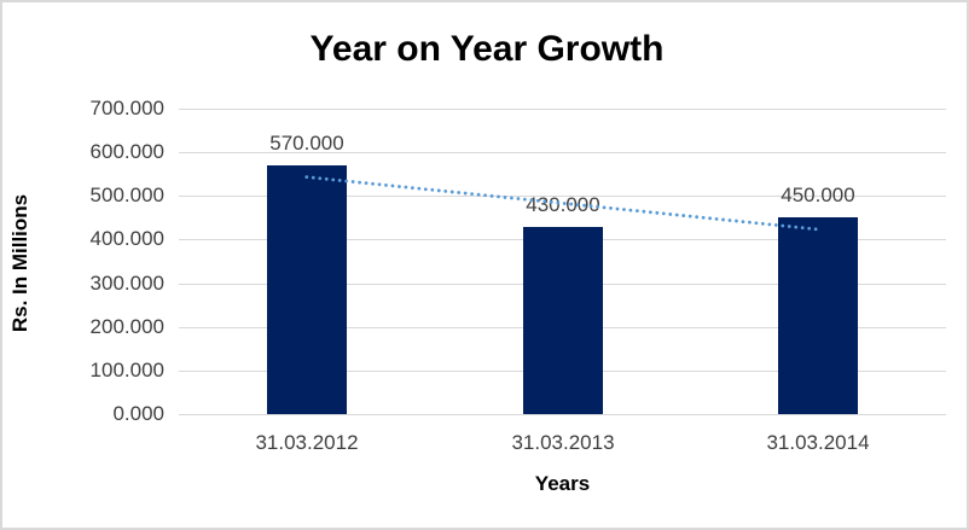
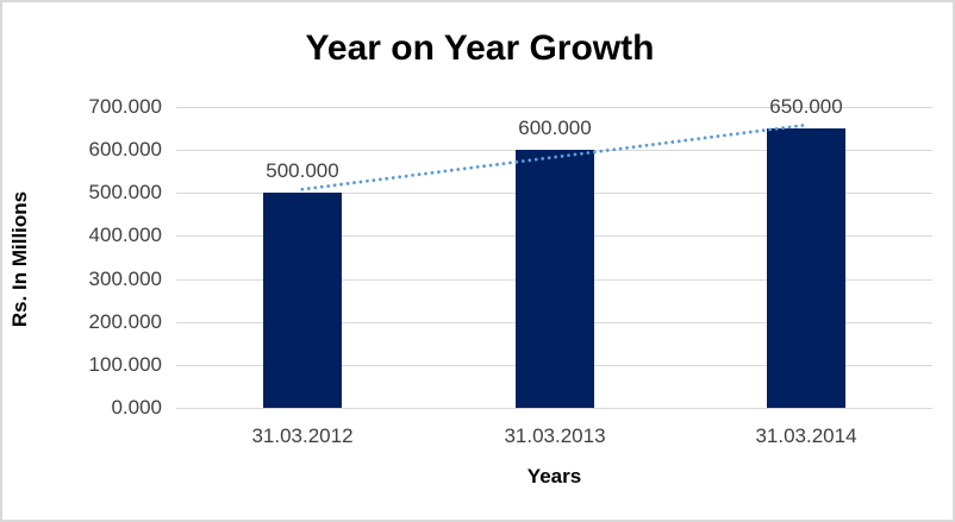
31.03.2012: 570.000 -> 500.000
31.03.2013: 430.000 -> 600.000
31.03.2014: 450.000 -> 650.000
